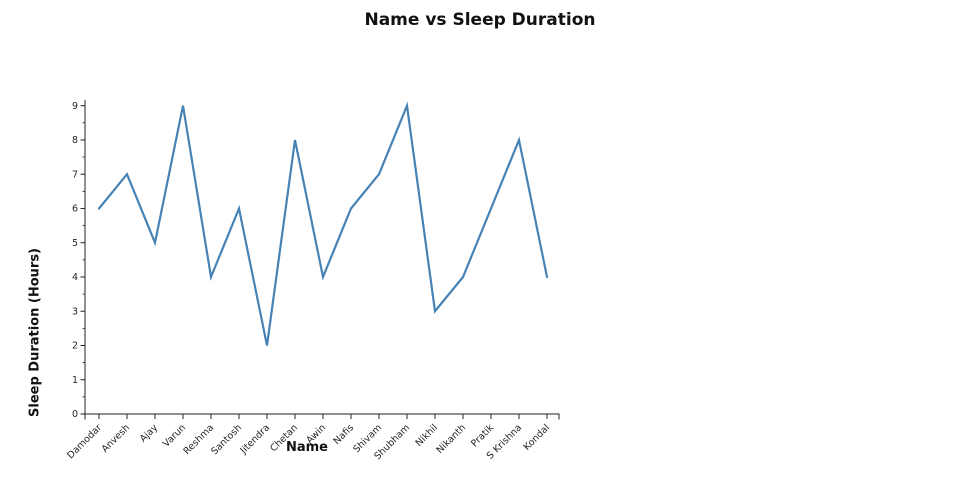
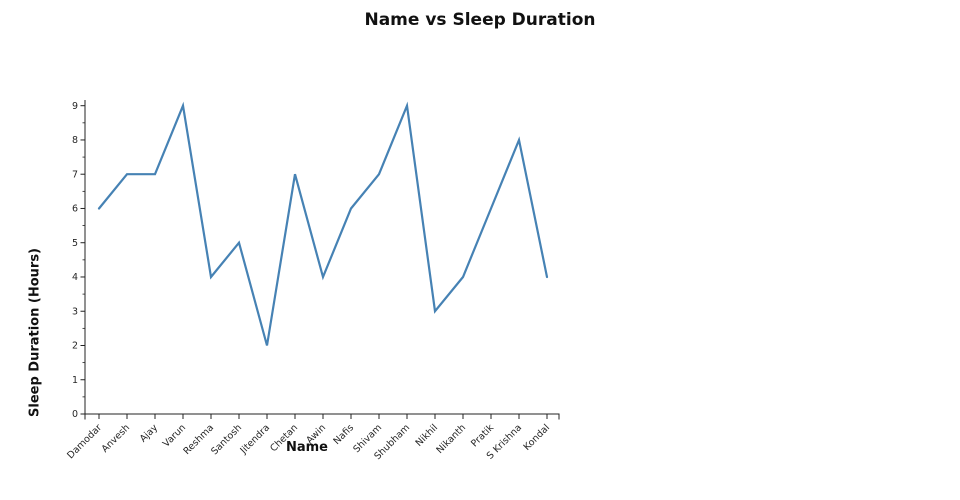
Ajay: 5 -> 7
Santosh: 6 -> 5
Chetan: 8 -> 7
